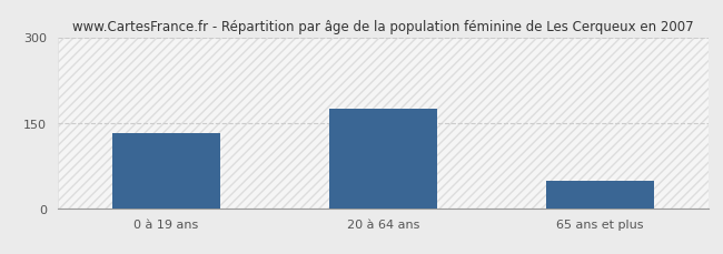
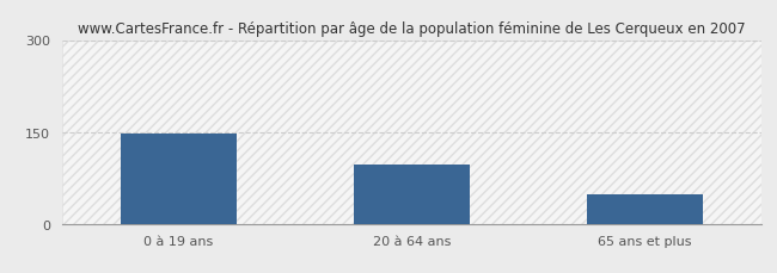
0 à 19 ans: 132 -> 148
20 à 64 ans: 174 -> 96
